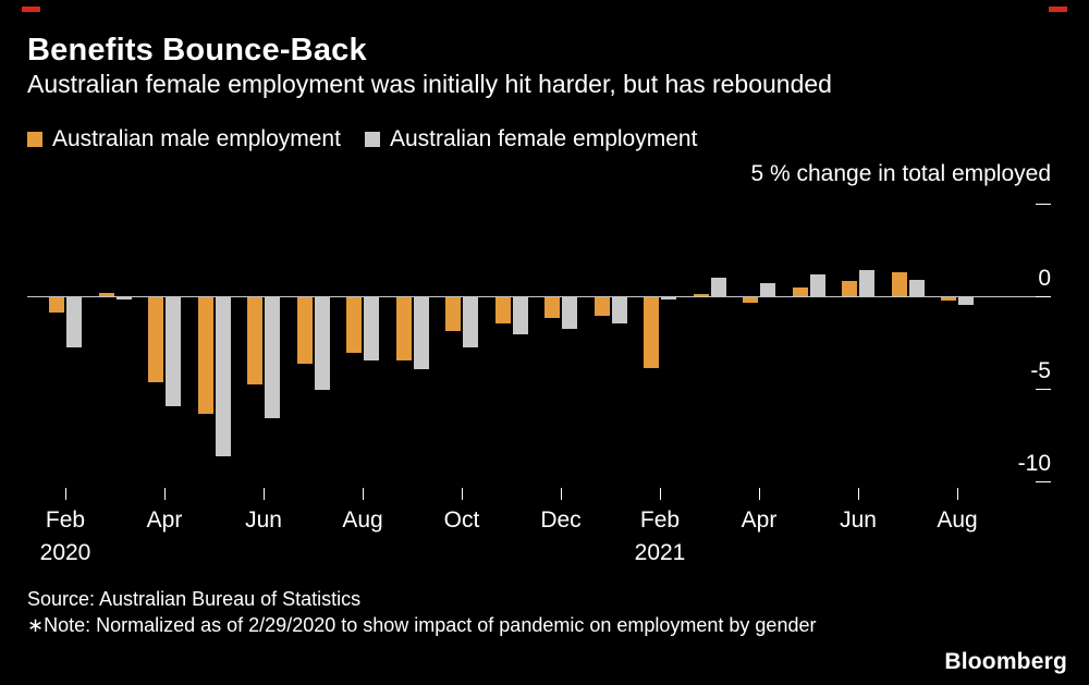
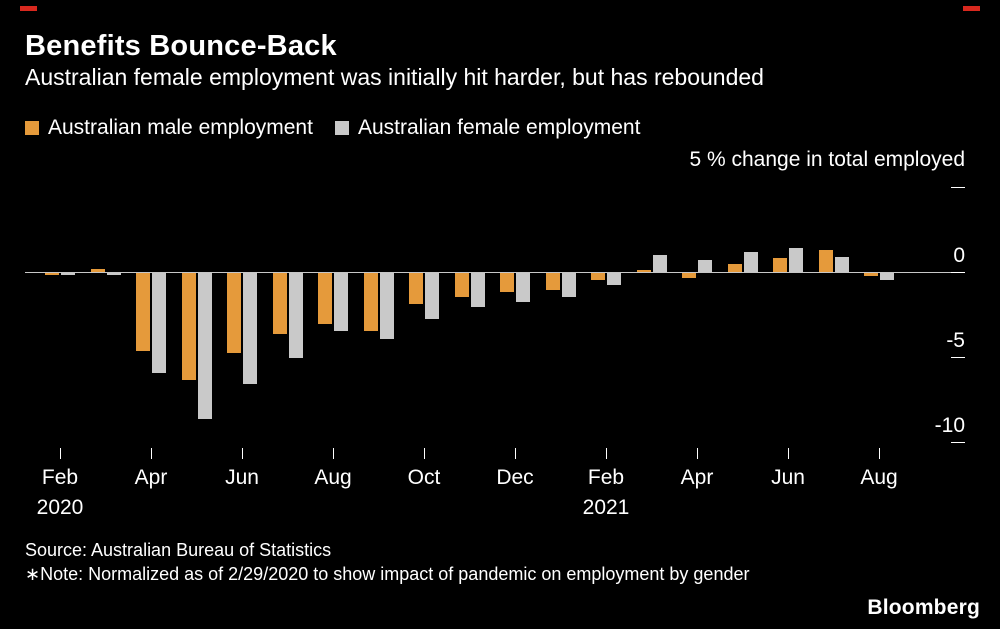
Australian male employment/Feb 2020: -0.8 -> -0.1
Australian female employment/Feb 2020: -2.7 -> -0.1
Australian male employment/Feb 2021: -3.8 -> -0.4
Australian female employment/Feb 2021: -0.1 -> -0.7
